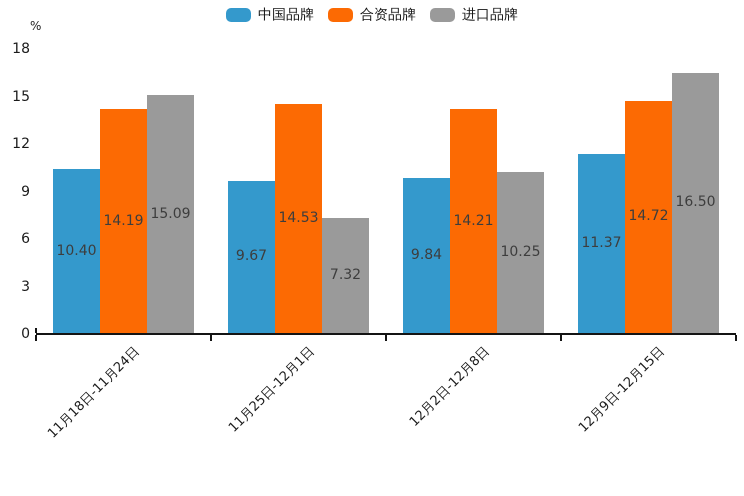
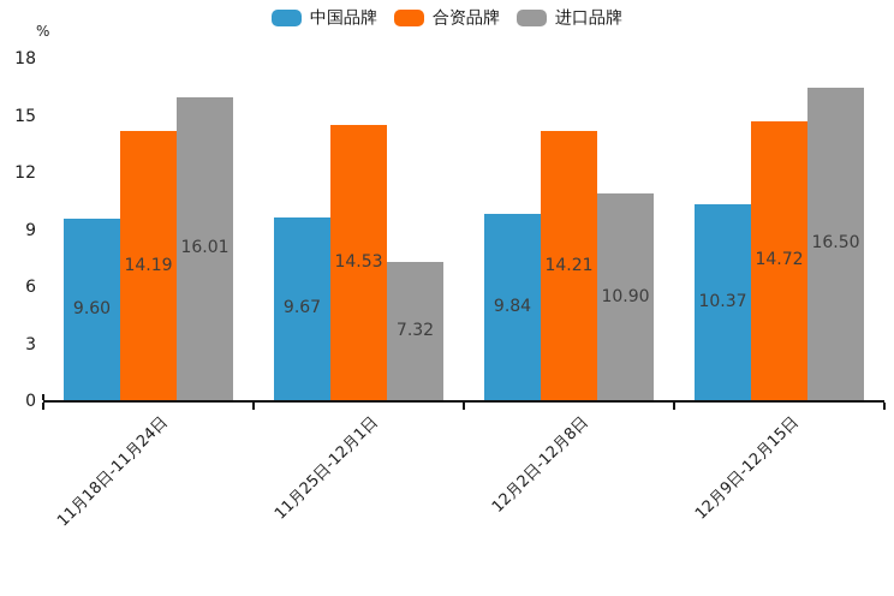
中国品牌/11月18日-11月24日: 10.40 -> 9.60
进口品牌/11月18日-11月24日: 15.09 -> 16.01
进口品牌/12月2日-12月8日: 10.25 -> 10.90
中国品牌/12月9日-12月15日: 11.37 -> 10.37
